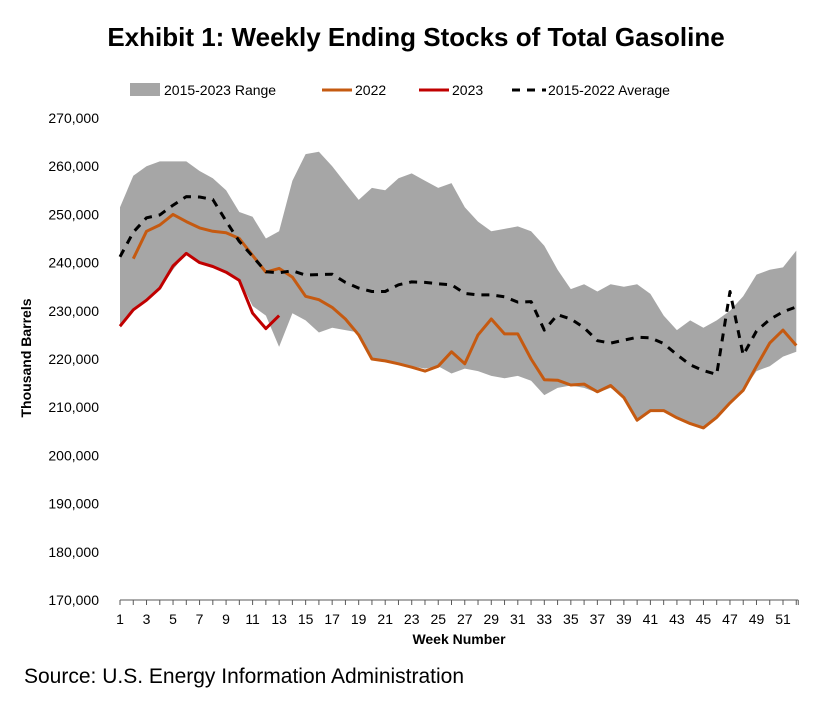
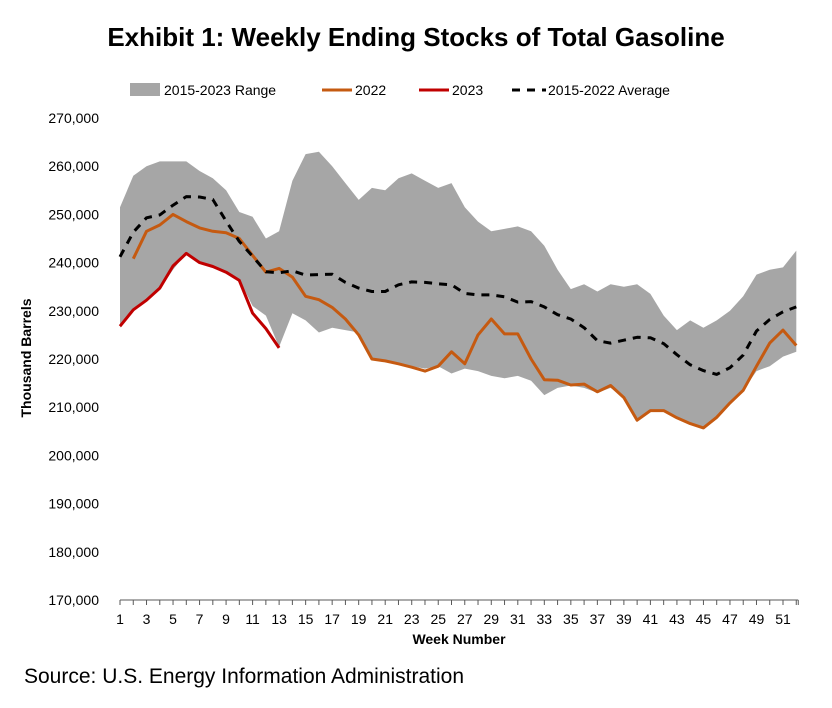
2023/13: 229000 -> 222000
2015-2022 Average/33: 226000 -> 231000
2015-2022 Average/47: 234000 -> 218000
